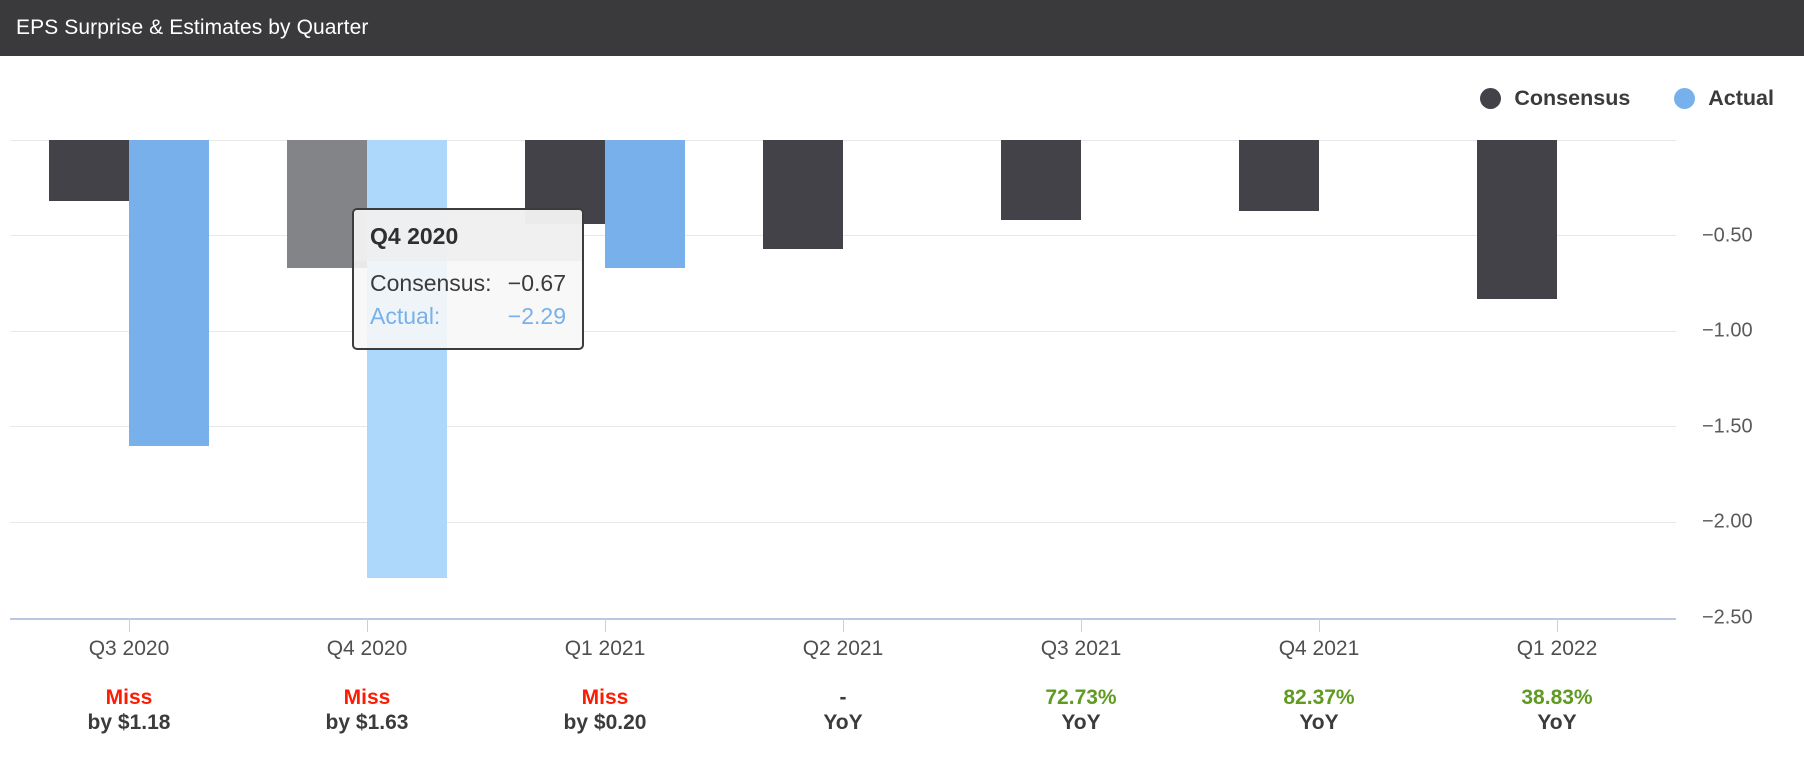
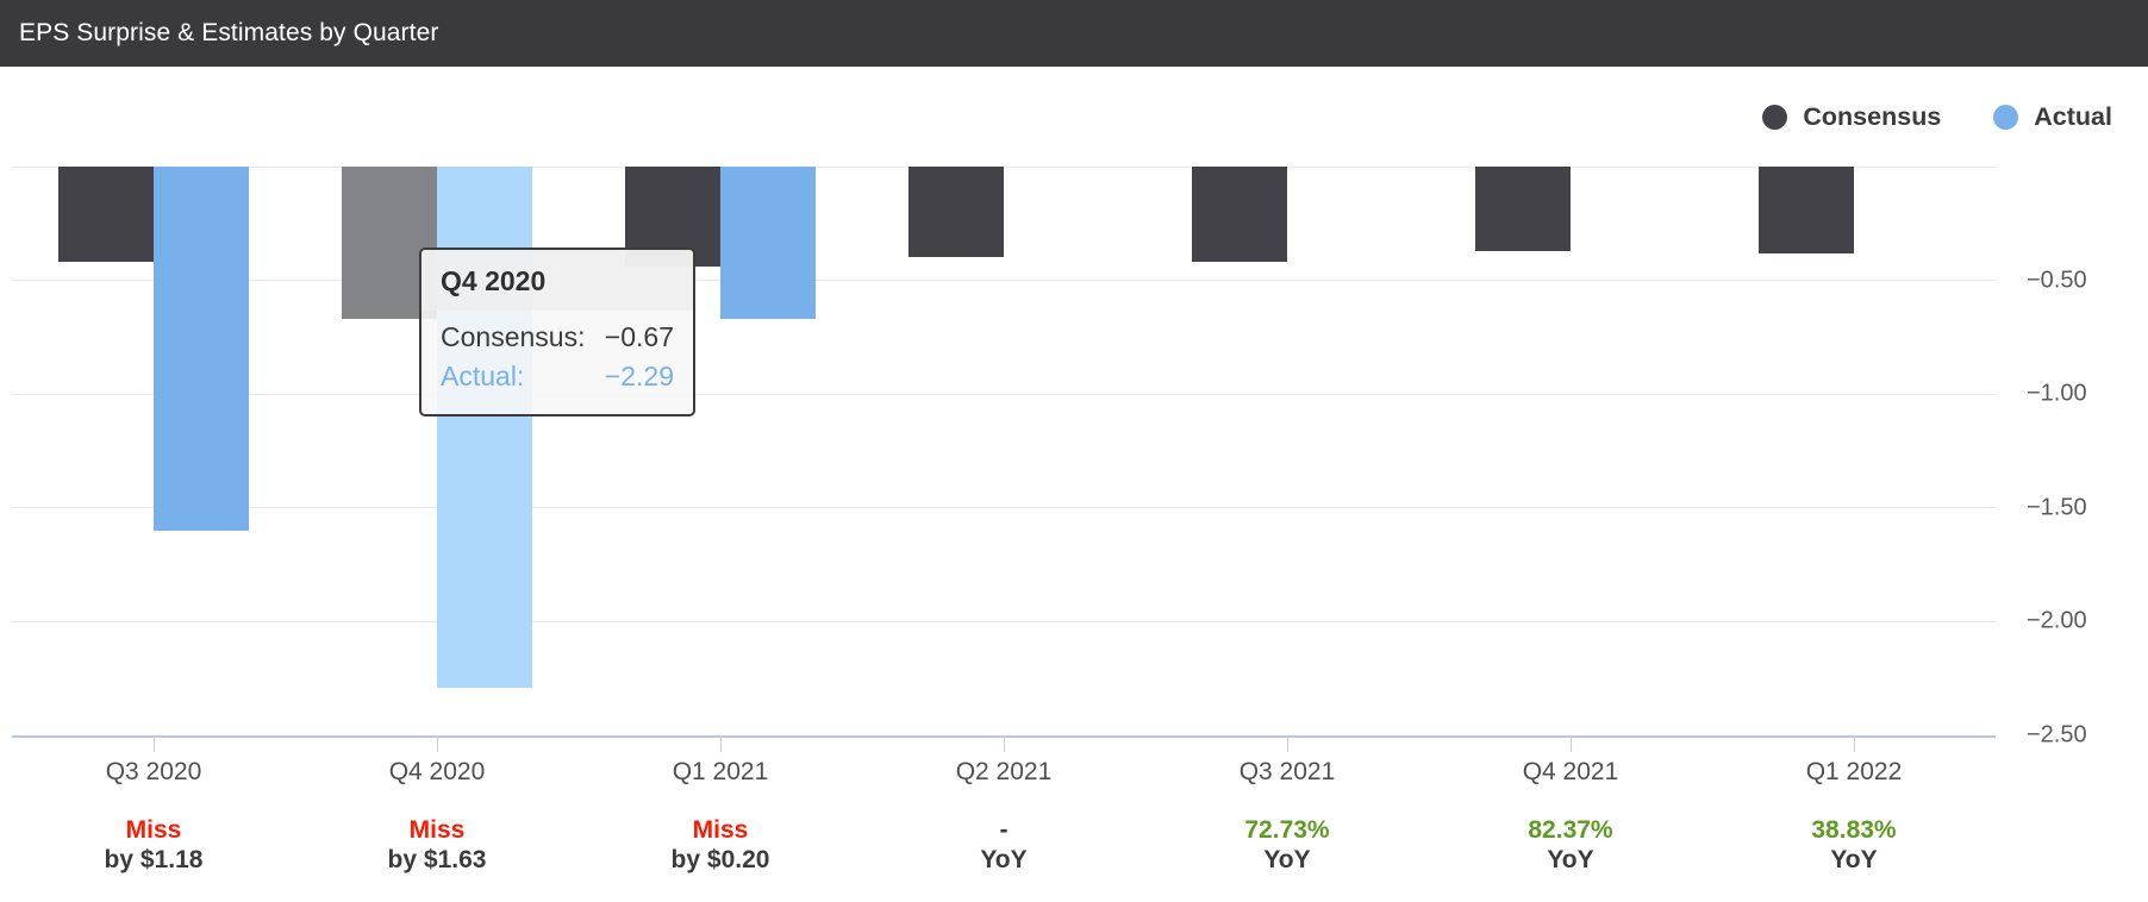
Consensus/Q3 2020: -0.32 -> -0.42
Consensus/Q2 2021: -0.57 -> -0.40
Consensus/Q1 2022: -0.83 -> -0.38
